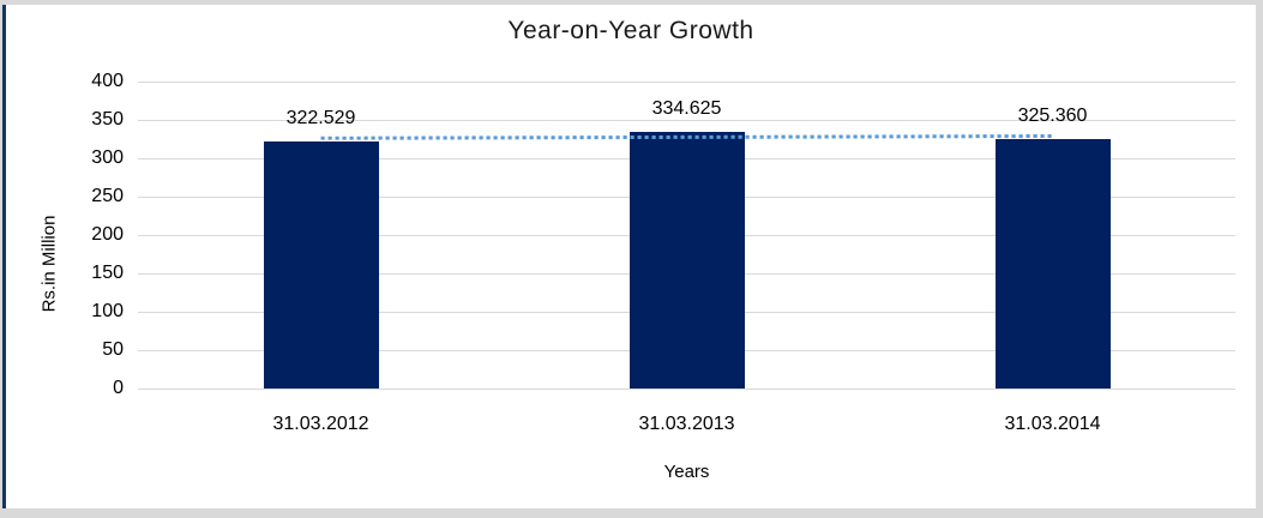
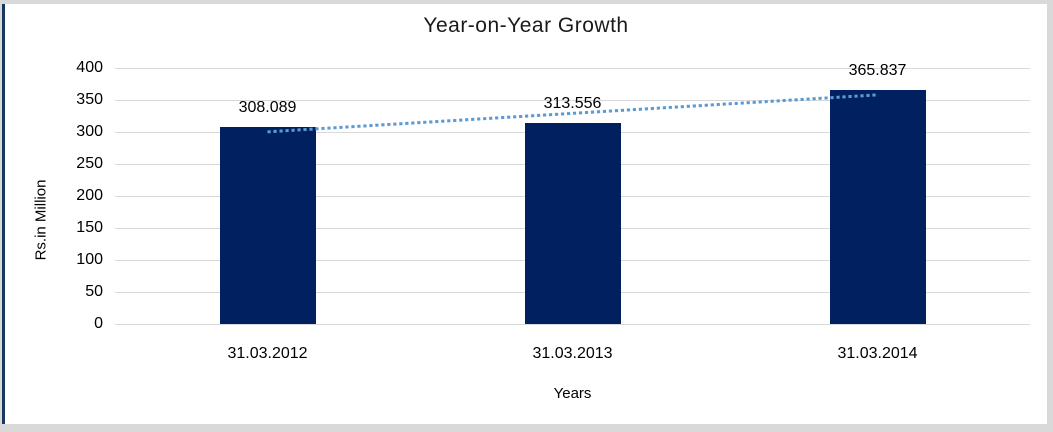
31.03.2012: 322.529 -> 308.089
31.03.2013: 334.625 -> 313.556
31.03.2014: 325.360 -> 365.837
